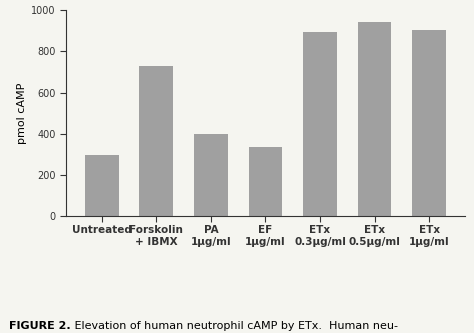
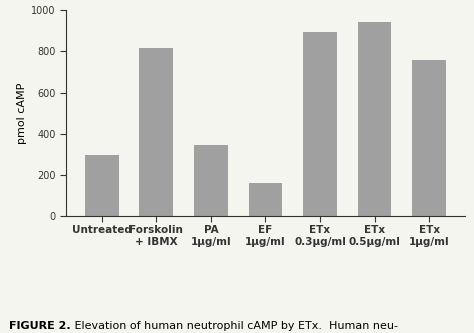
Forskolin + IBMX: 730 -> 815
PA 1μg/ml: 400 -> 345
EF 1μg/ml: 335 -> 160
ETx 1μg/ml: 905 -> 760
